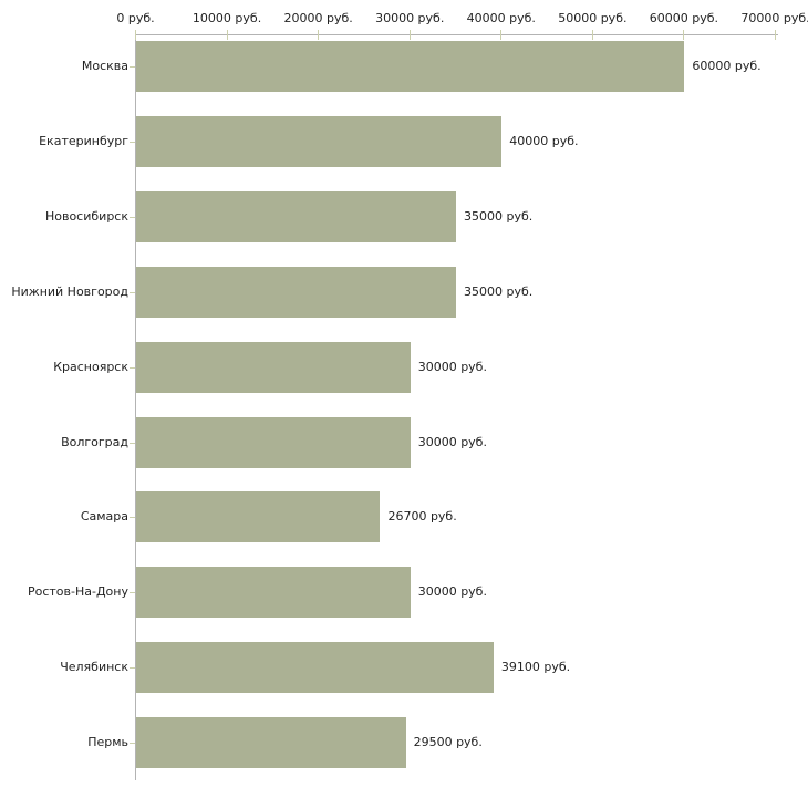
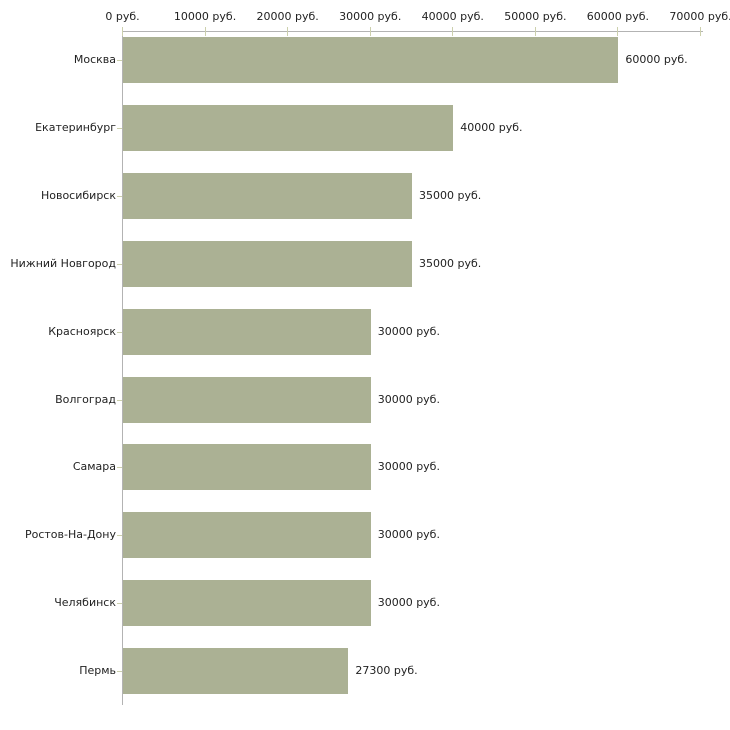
Самара: 26700 -> 30000
Челябинск: 39100 -> 30000
Пермь: 29500 -> 27300
